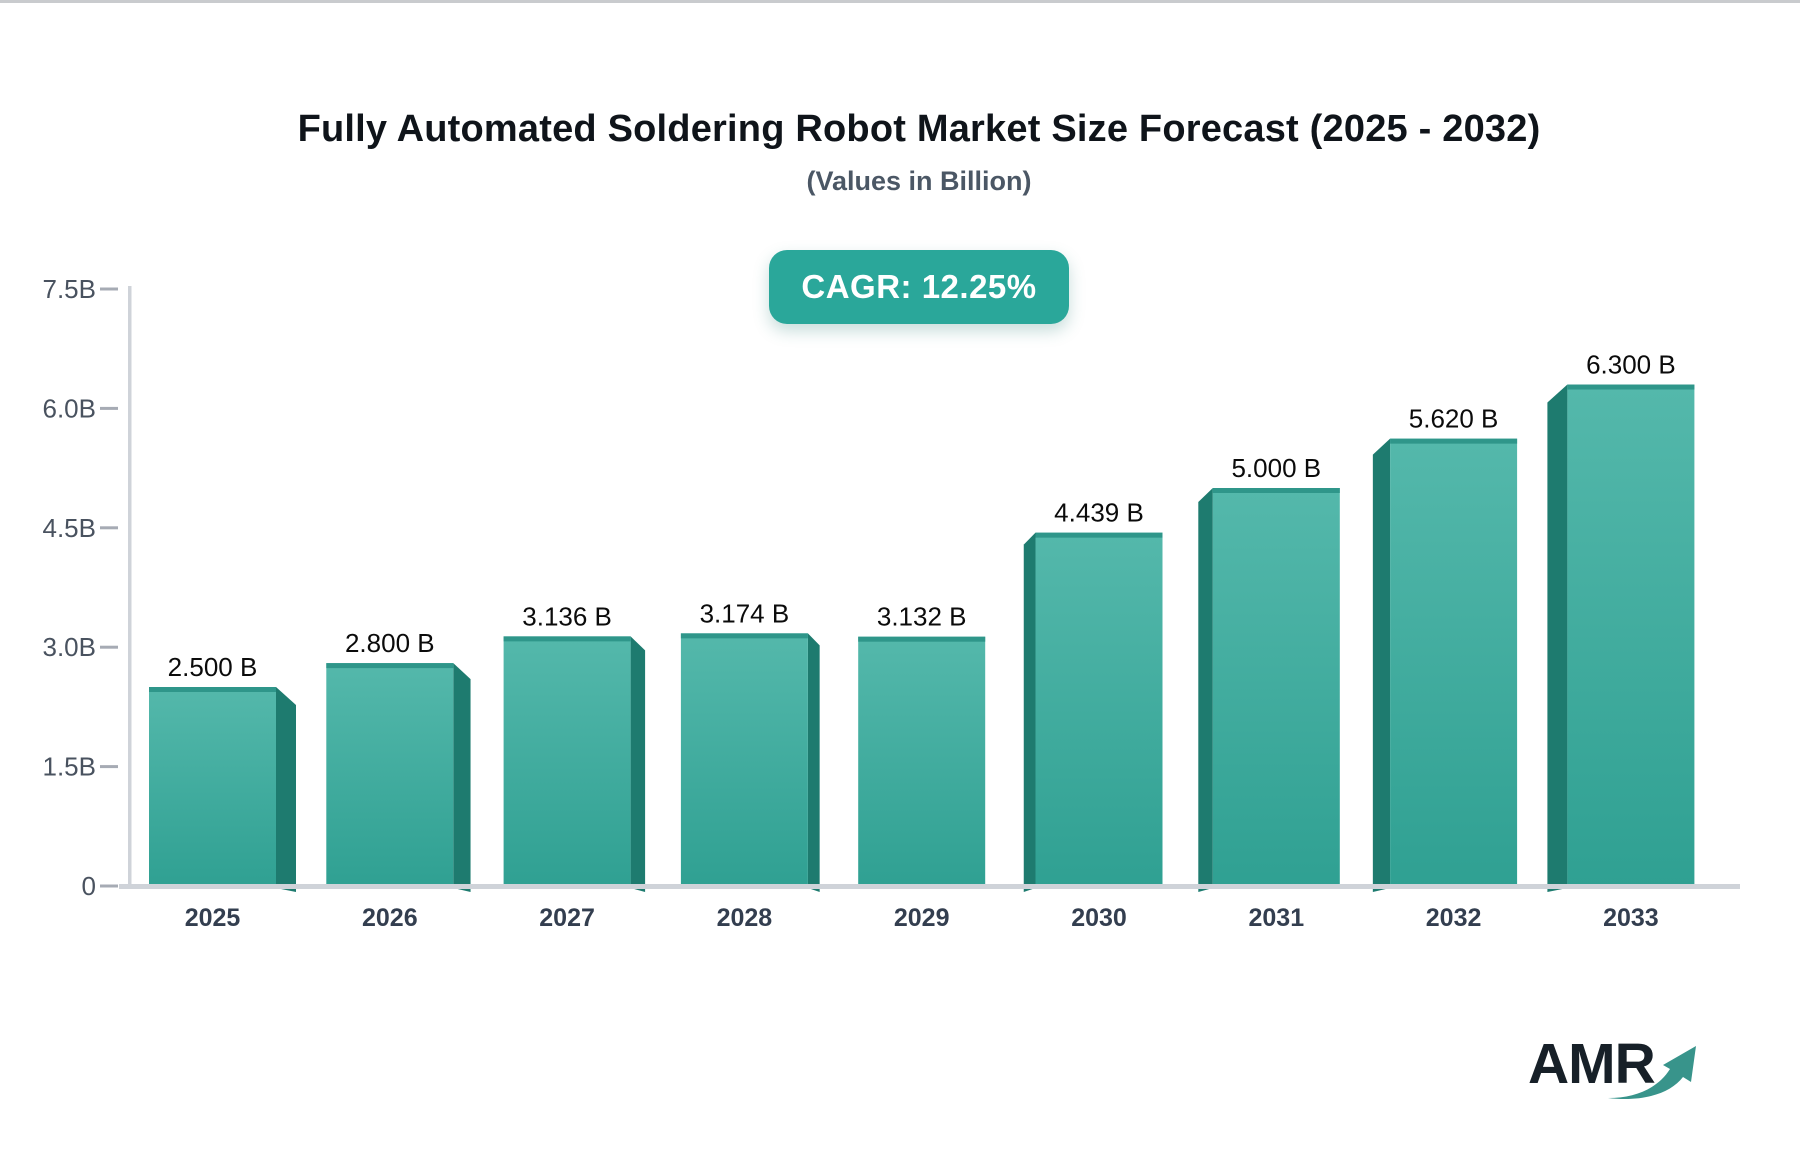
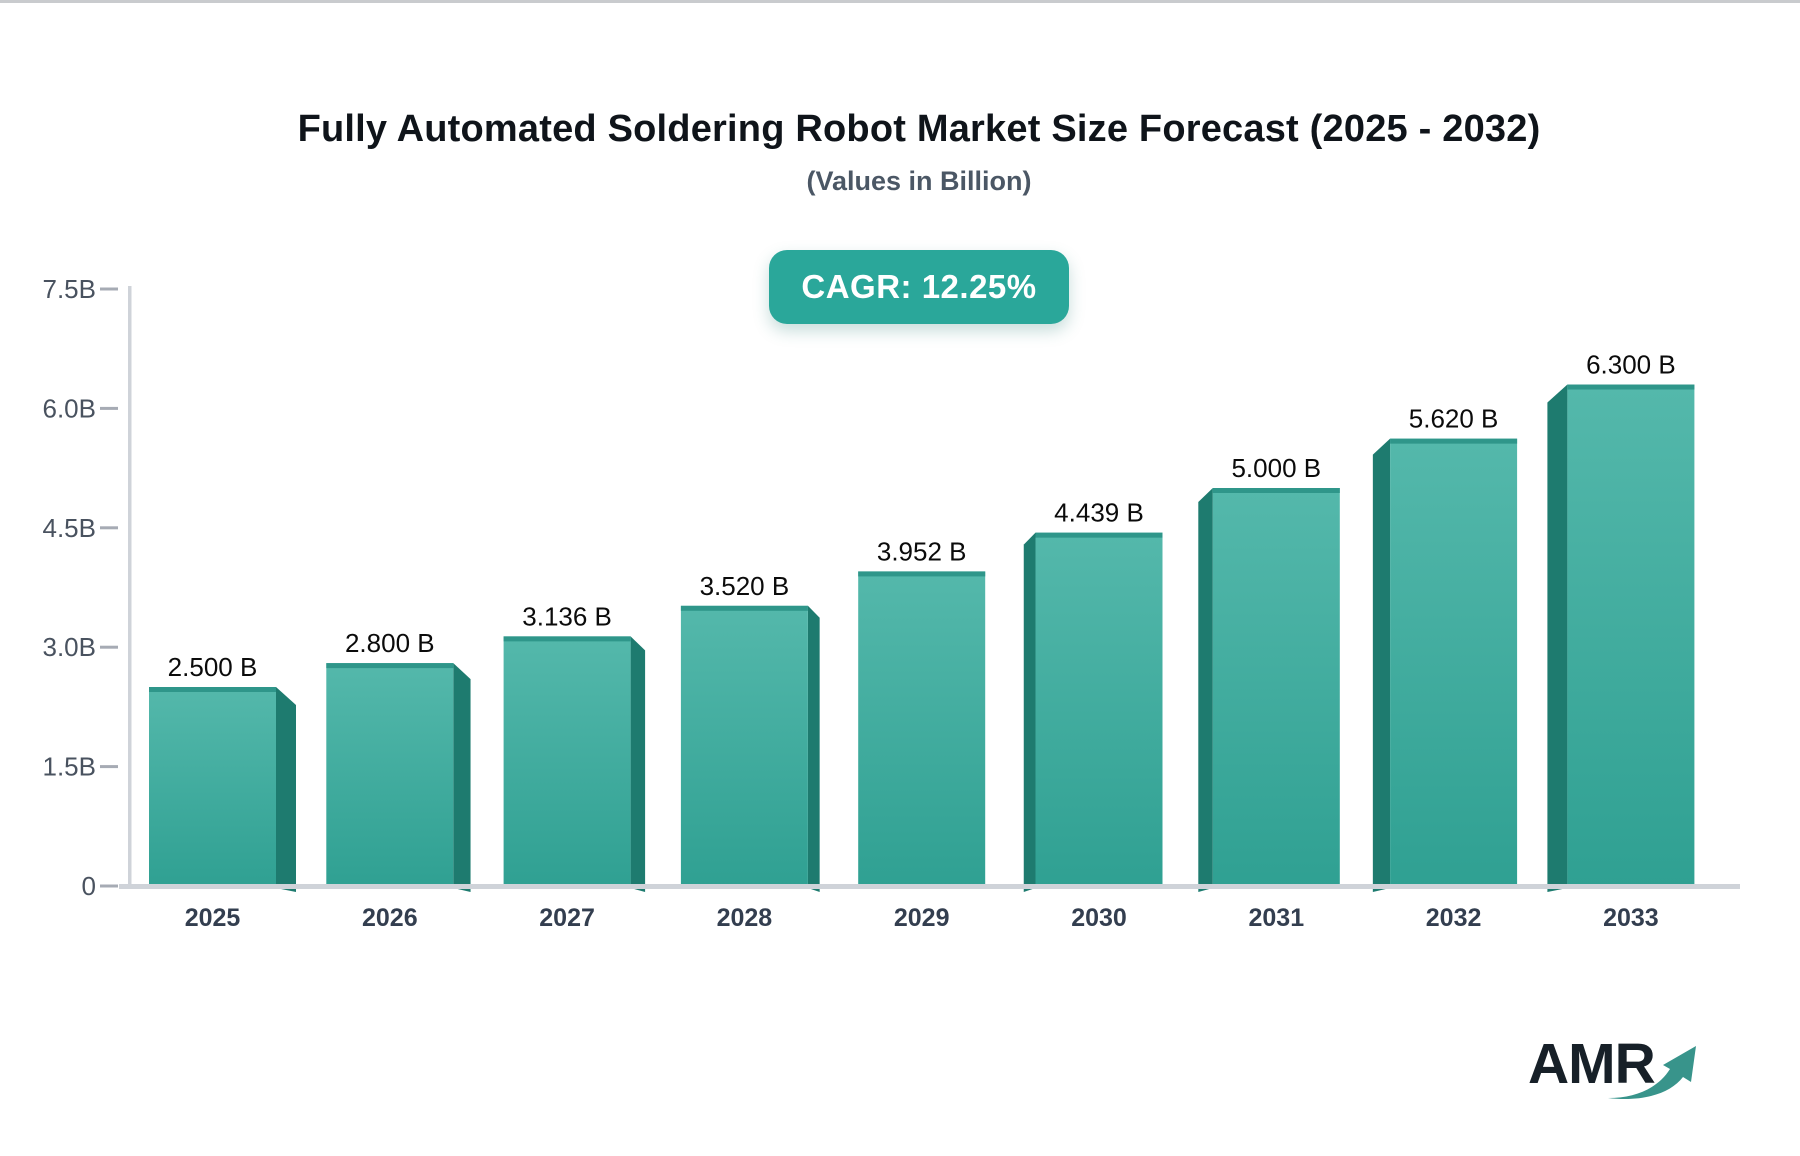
2028: 3.174 -> 3.520
2029: 3.132 -> 3.952
